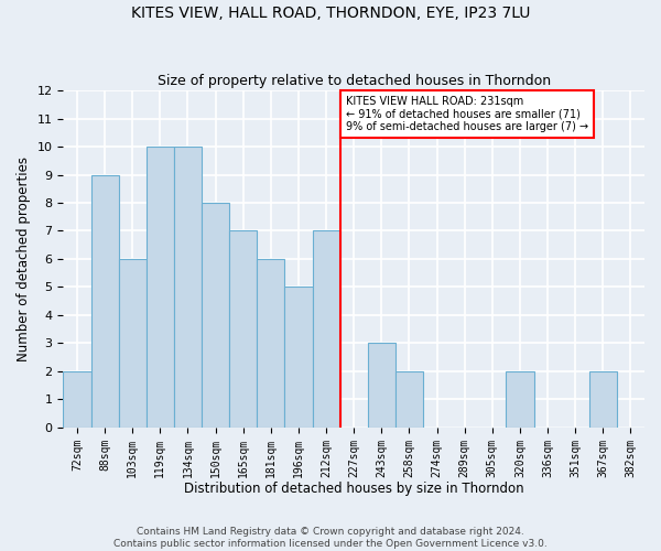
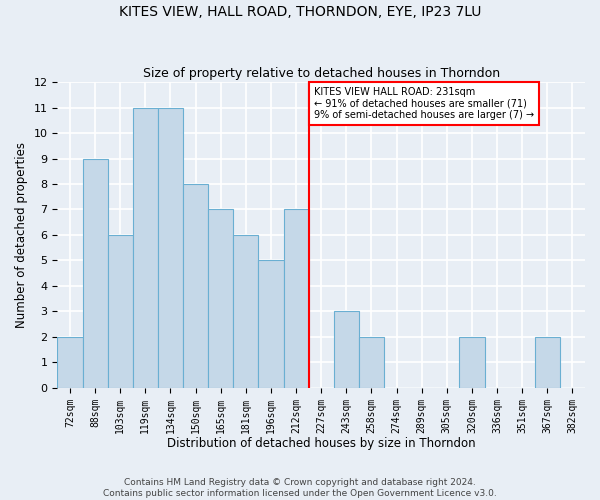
119sqm: 10 -> 11
134sqm: 10 -> 11
